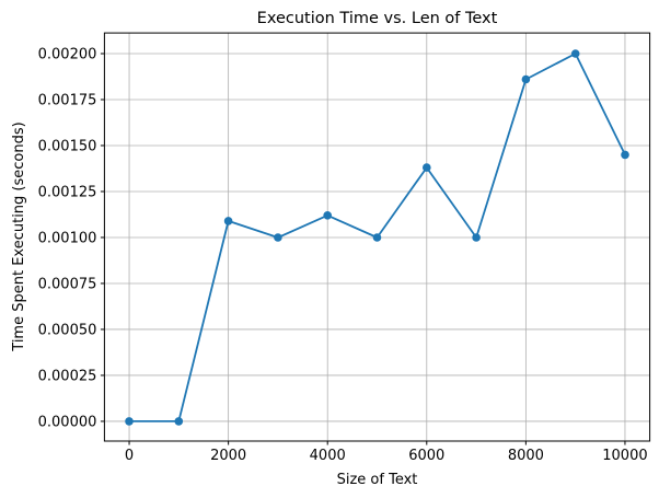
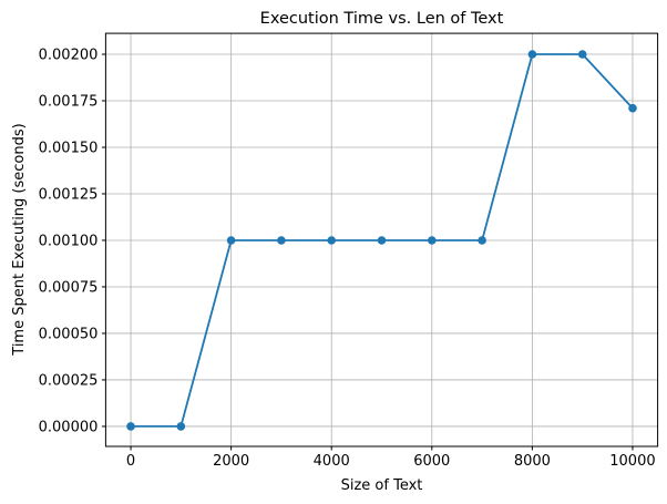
2000: 0.00109 -> 0.00100
4000: 0.00112 -> 0.00100
6000: 0.00138 -> 0.00100
8000: 0.00186 -> 0.00200
10000: 0.00145 -> 0.00171
